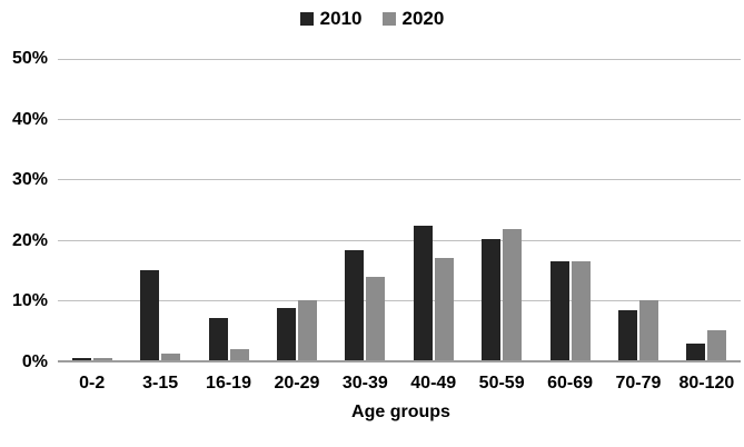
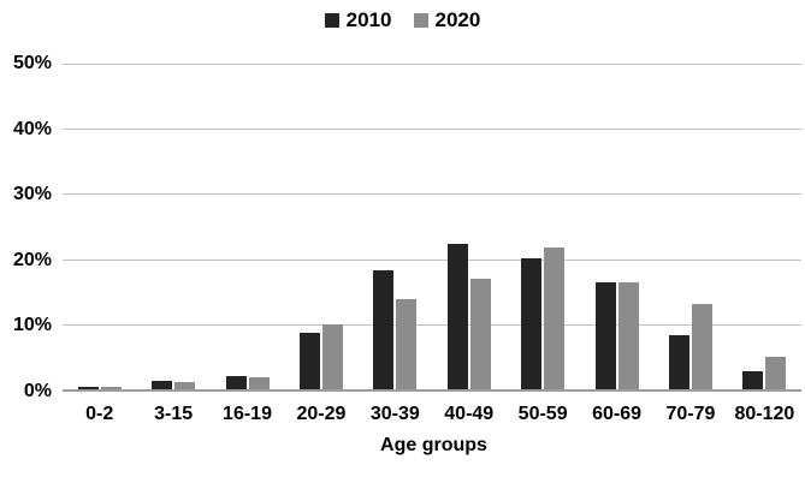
2010/3-15: 15% -> 1%
2010/16-19: 7% -> 2%
2020/70-79: 10% -> 13%
